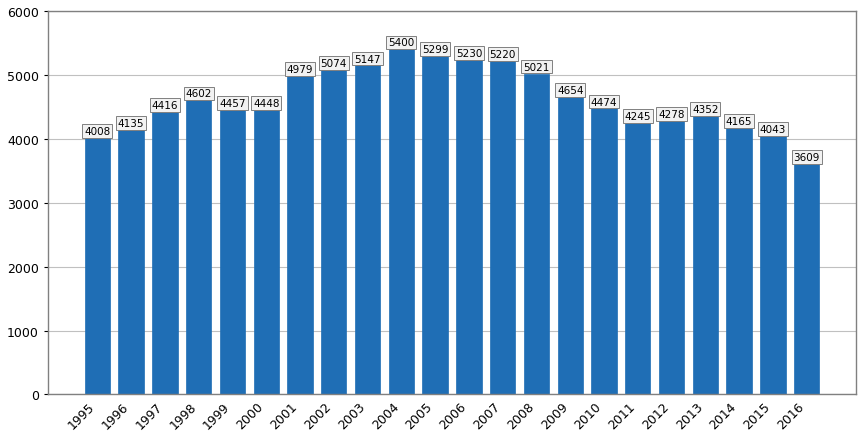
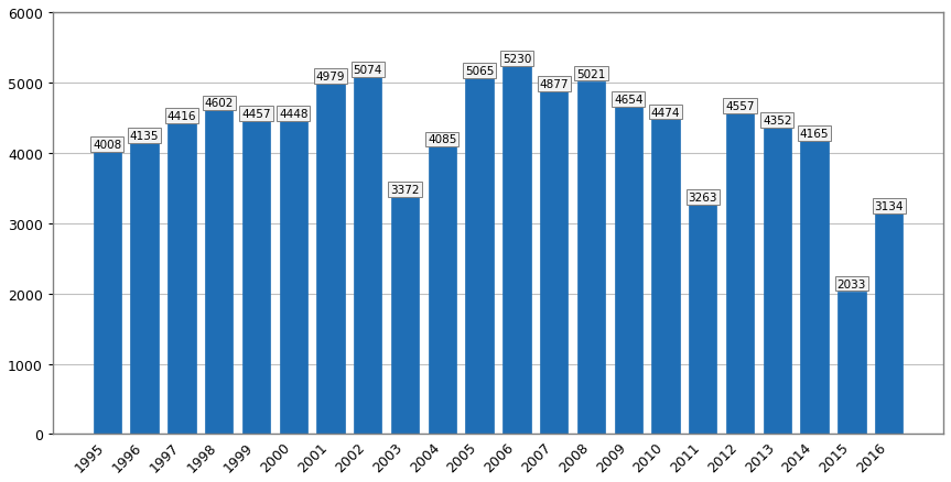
2003: 5147 -> 3372
2004: 5400 -> 4085
2005: 5299 -> 5065
2007: 5220 -> 4877
2011: 4245 -> 3263
2012: 4278 -> 4557
2015: 4043 -> 2033
2016: 3609 -> 3134
